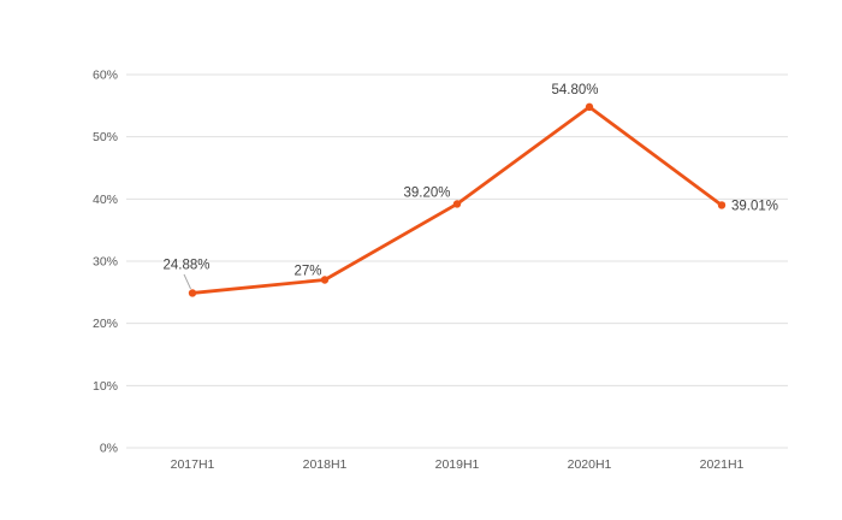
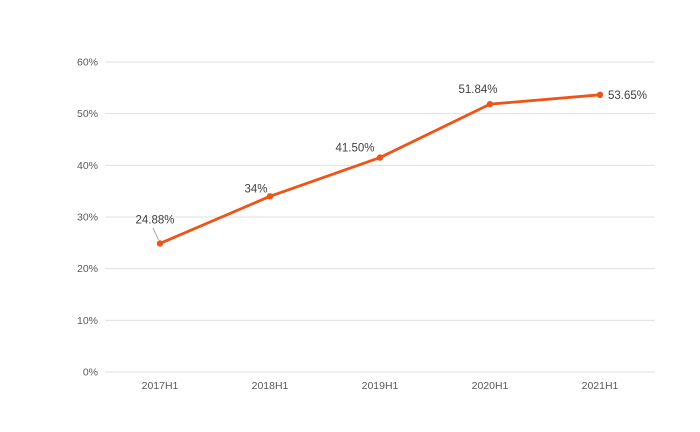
2018H1: 27% -> 34%
2019H1: 39.20% -> 41.50%
2020H1: 54.80% -> 51.84%
2021H1: 39.01% -> 53.65%
